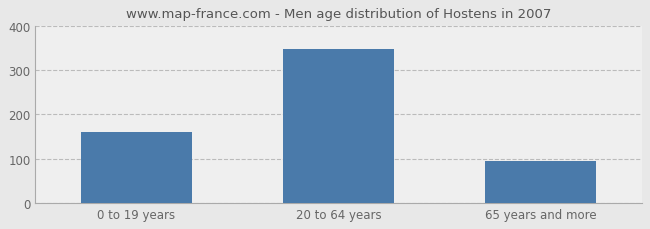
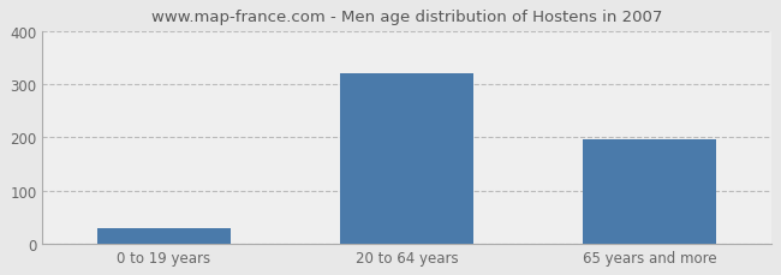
0 to 19 years: 160 -> 30
20 to 64 years: 347 -> 320
65 years and more: 95 -> 195
